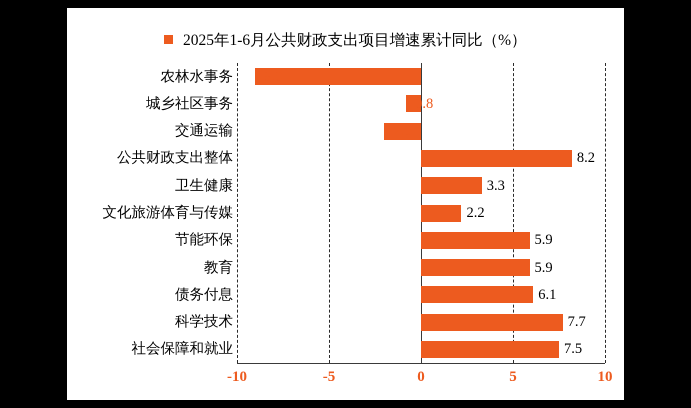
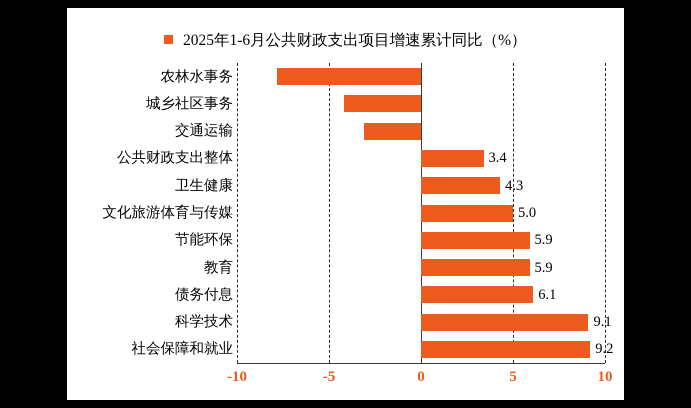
农林水事务: -9.0 -> -7.8
城乡社区事务: -0.8 -> -4.2
交通运输: -2.0 -> -3.1
公共财政支出整体: 8.2 -> 3.4
卫生健康: 3.3 -> 4.3
文化旅游体育与传媒: 2.2 -> 5.0
科学技术: 7.7 -> 9.1
社会保障和就业: 7.5 -> 9.2
